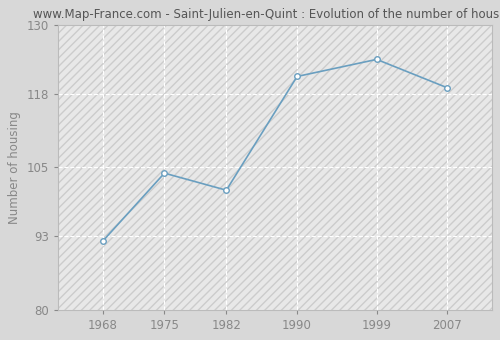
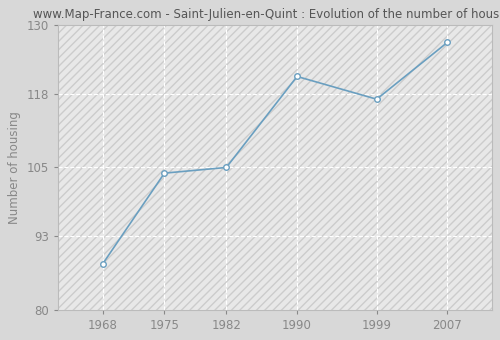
1968: 92 -> 88
1982: 101 -> 105
1999: 124 -> 117
2007: 119 -> 127
